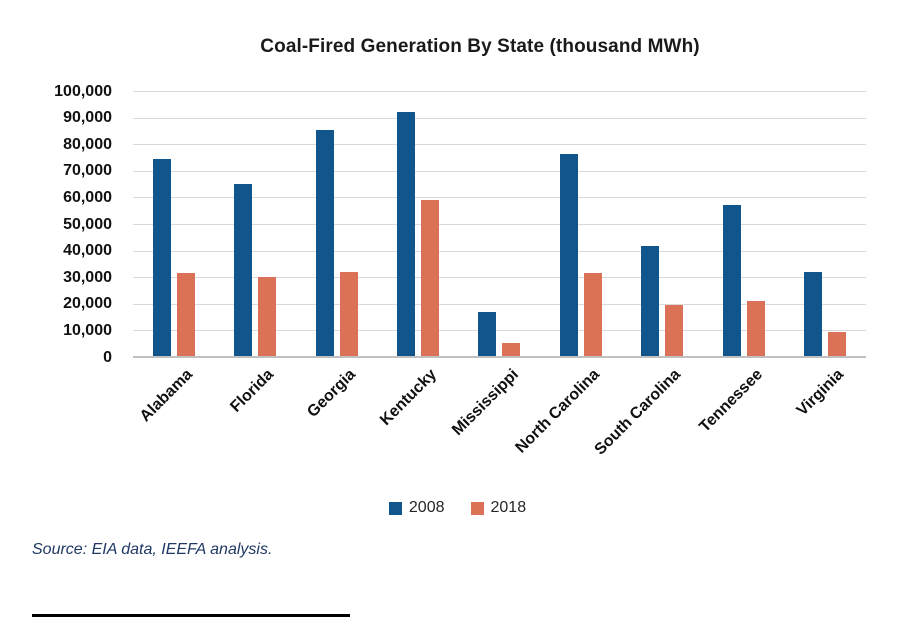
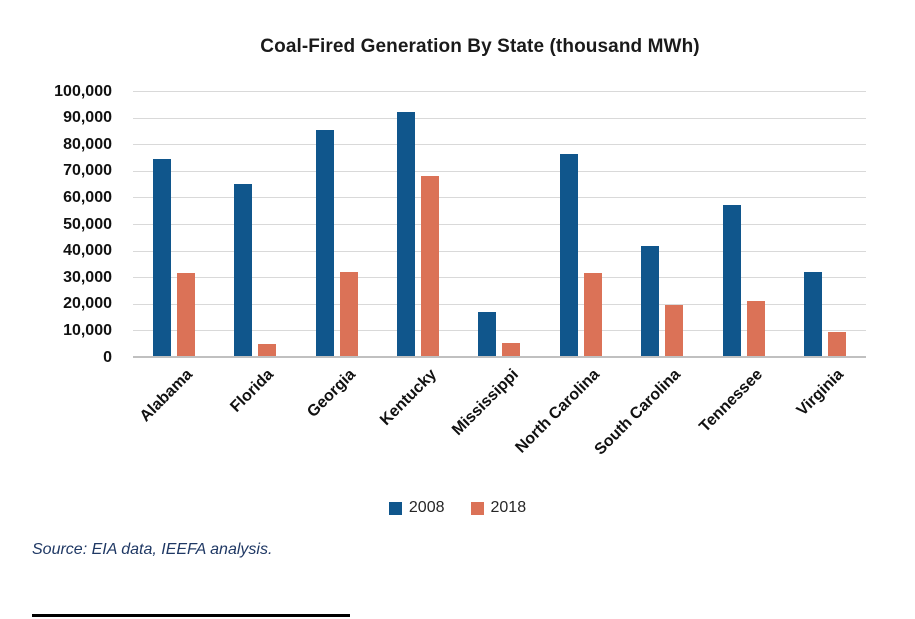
2018/Florida: 30000 -> 5000
2018/Kentucky: 59000 -> 68000
